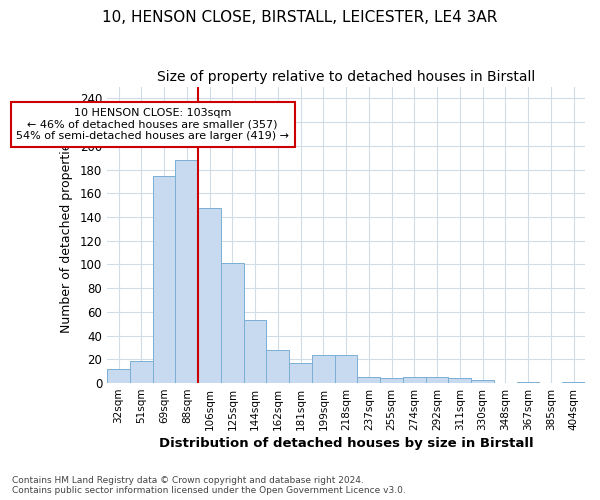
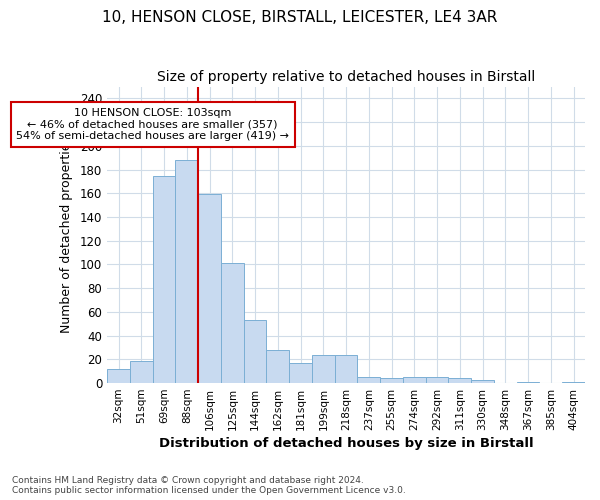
106sqm: 148 -> 159
